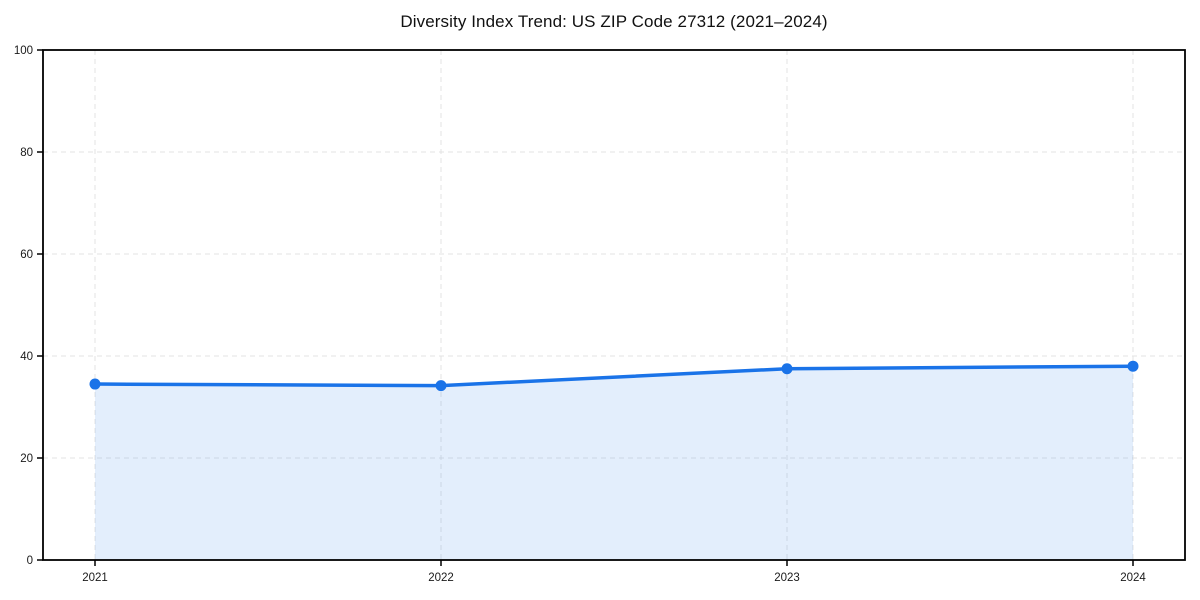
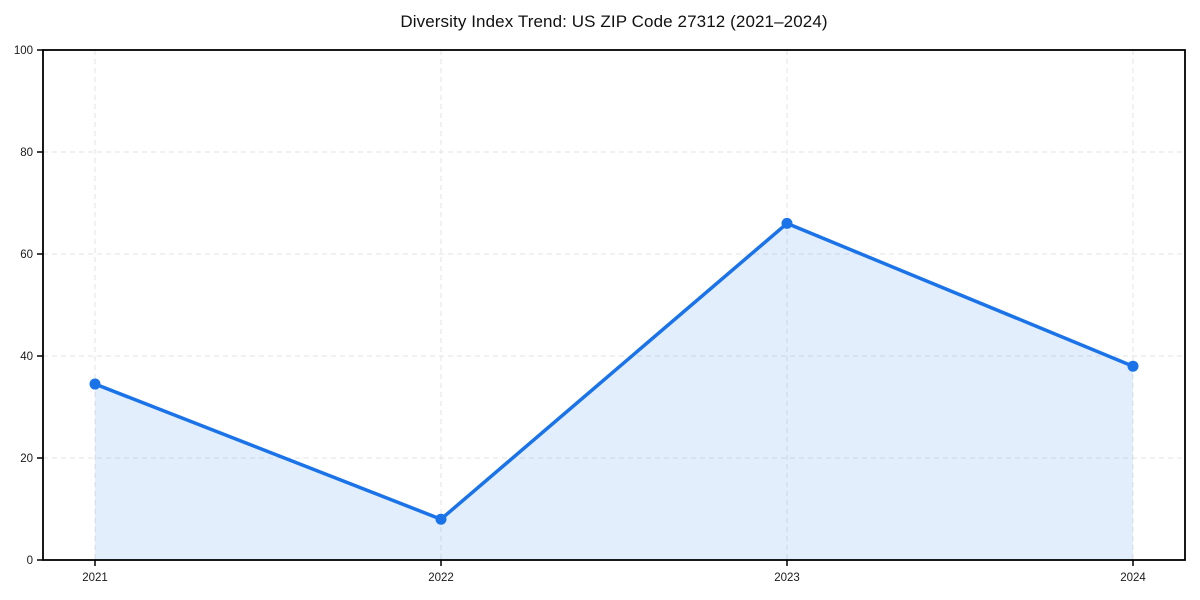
2022: 34 -> 8
2023: 38 -> 66
